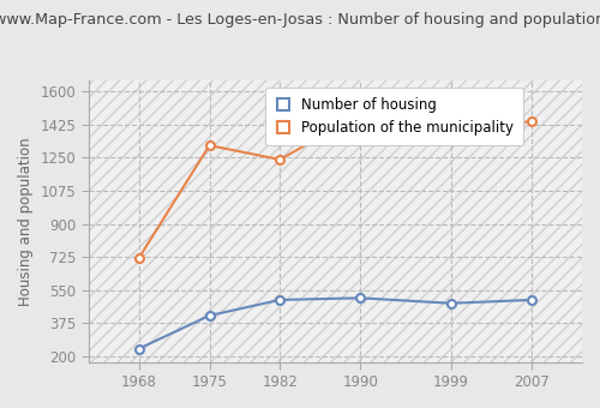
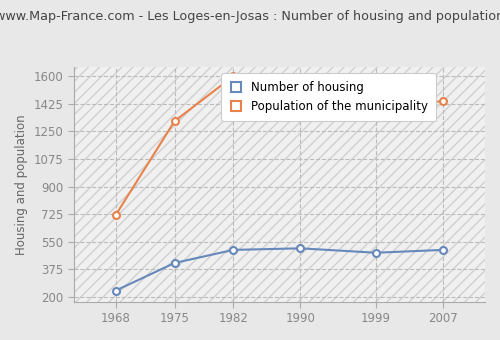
Population of the municipality/1982: 1240 -> 1600
